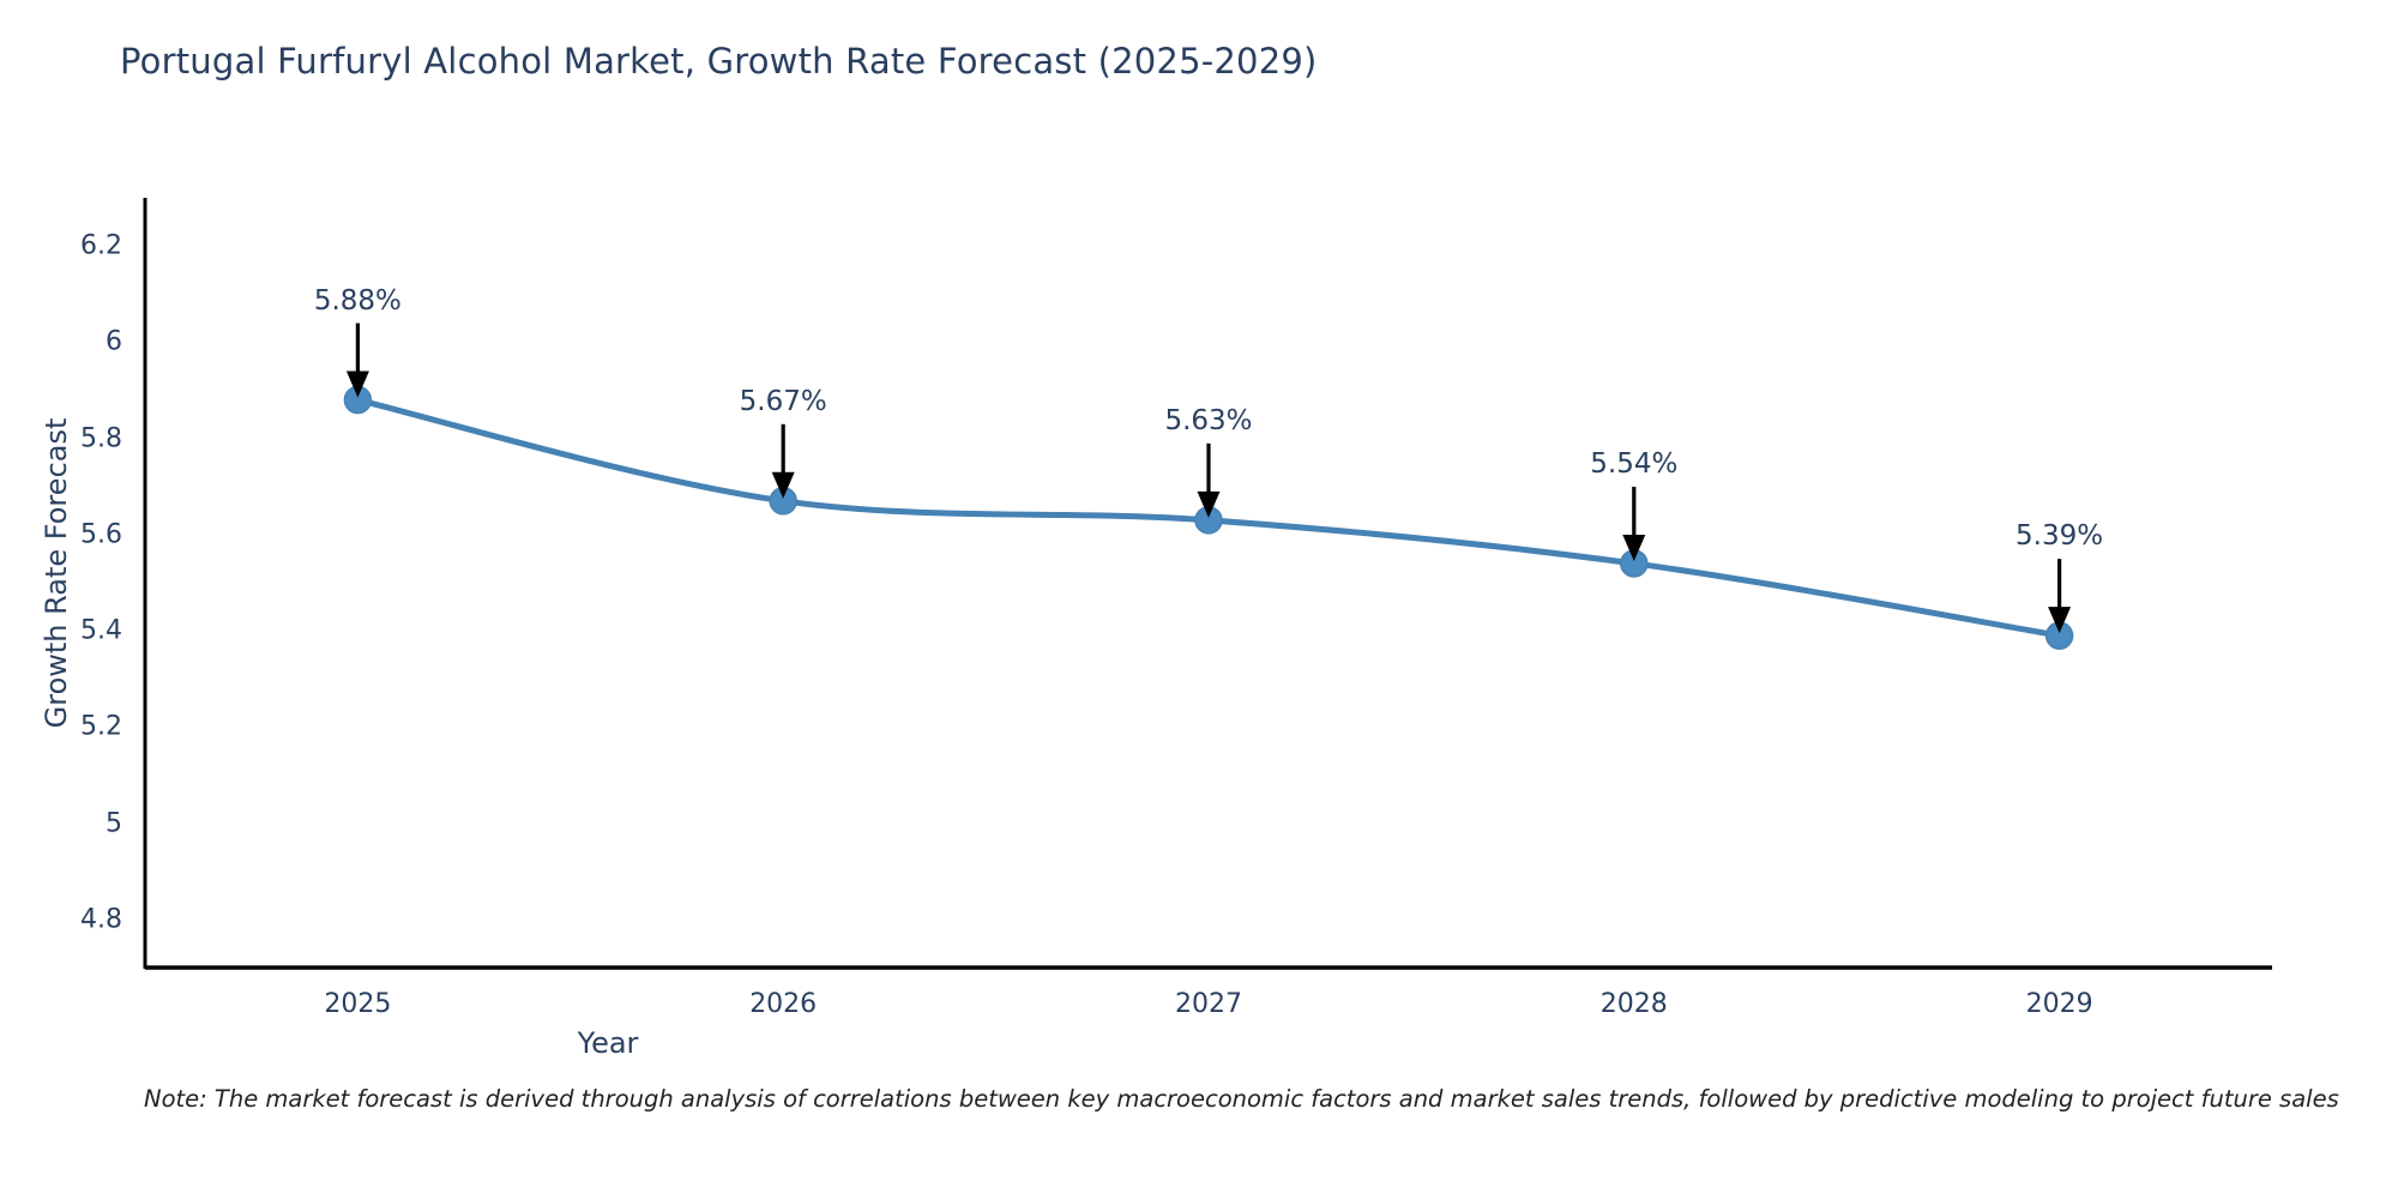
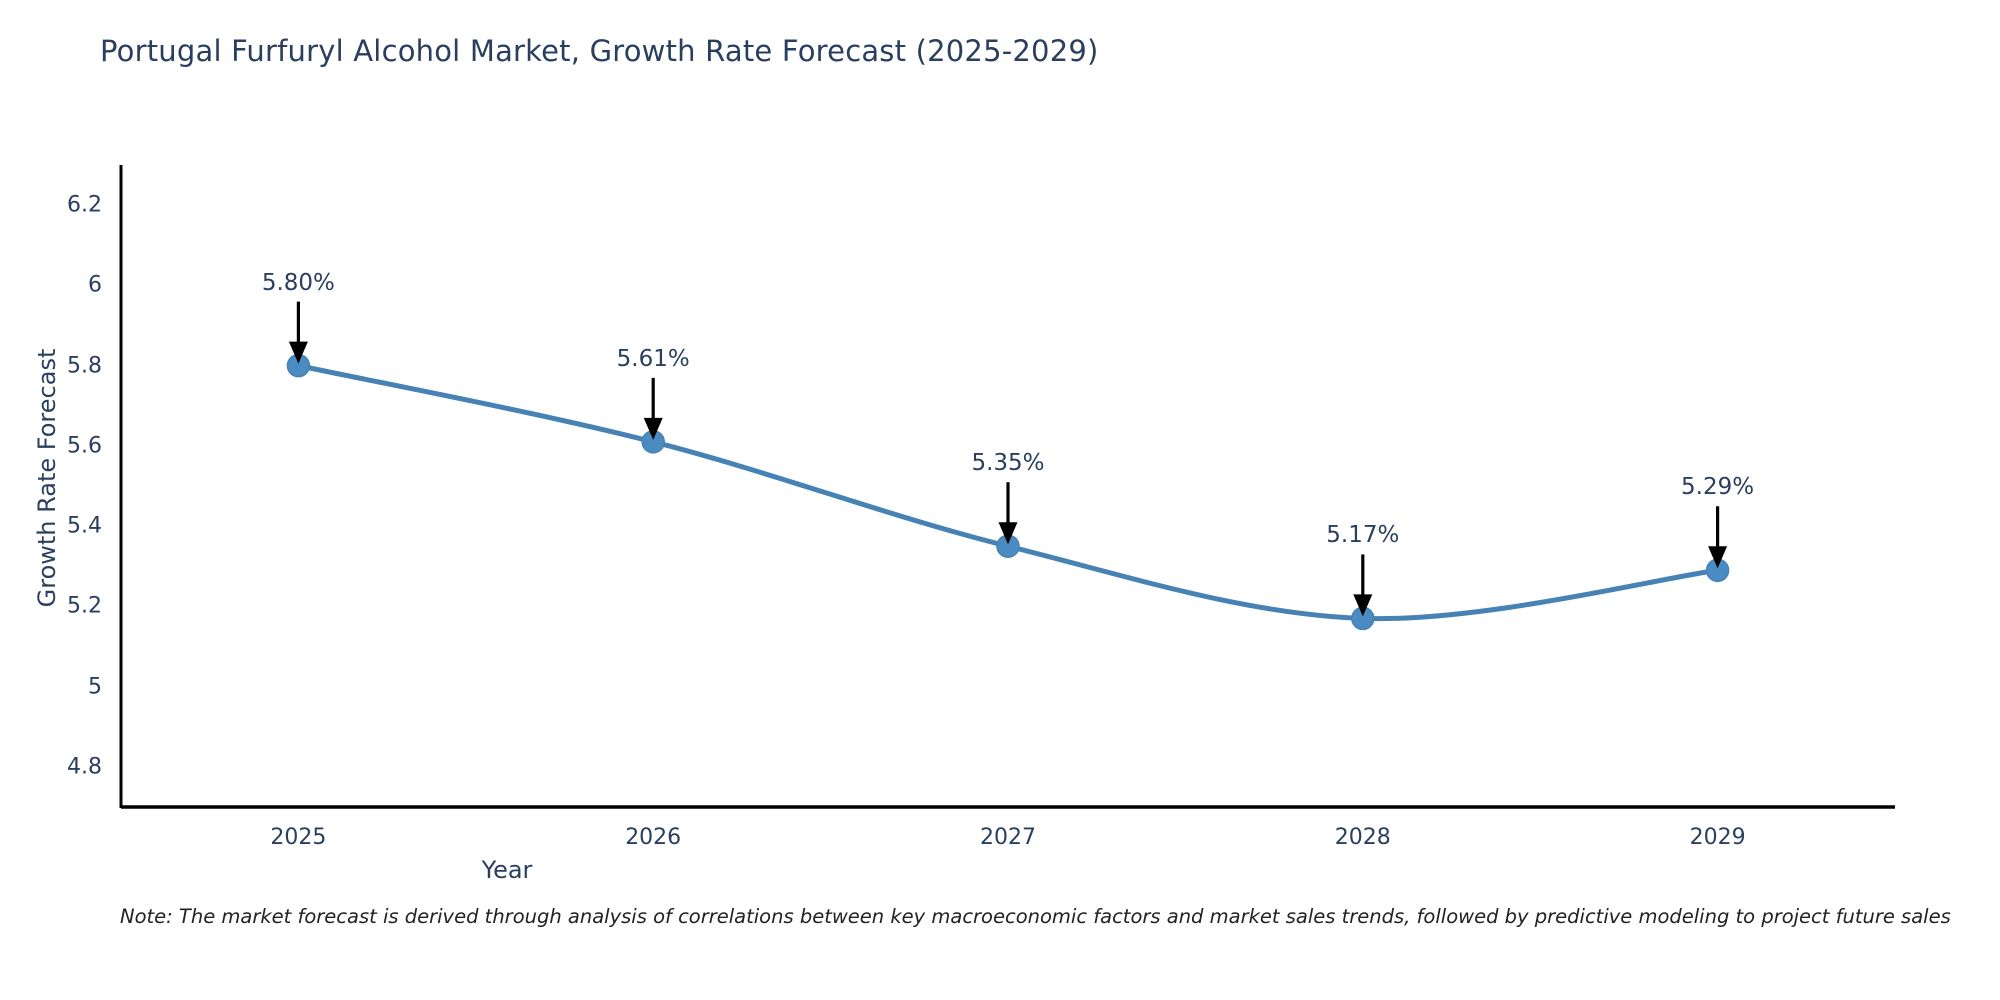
2025: 5.88% -> 5.80%
2026: 5.67% -> 5.61%
2027: 5.63% -> 5.35%
2028: 5.54% -> 5.17%
2029: 5.39% -> 5.29%
